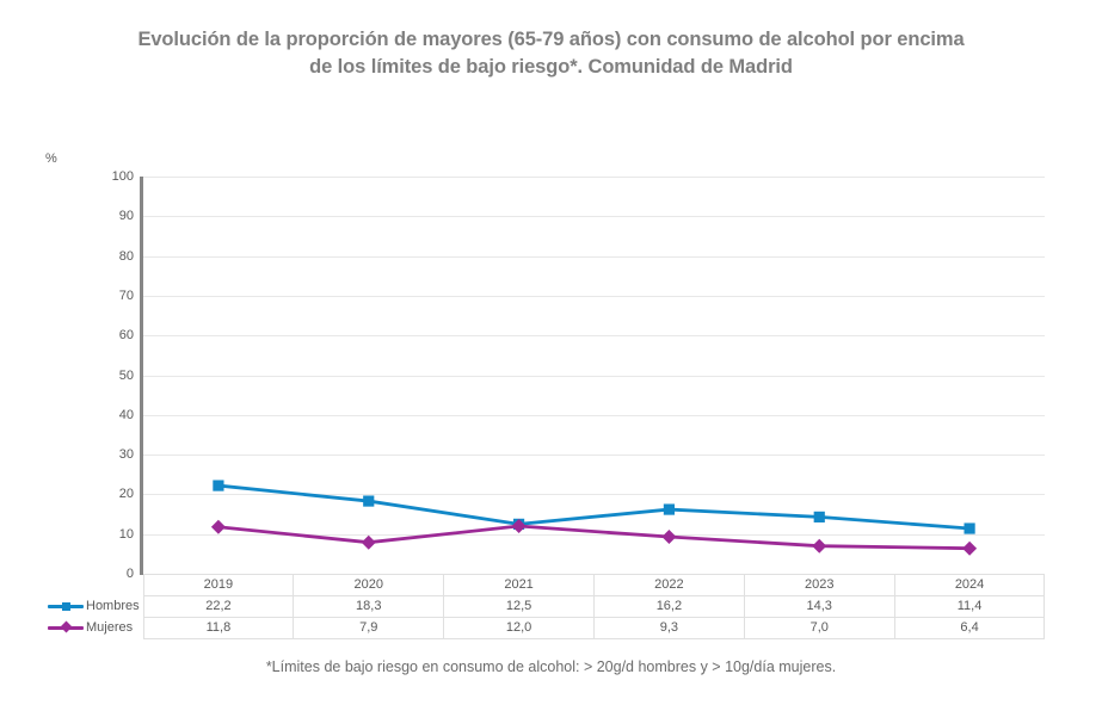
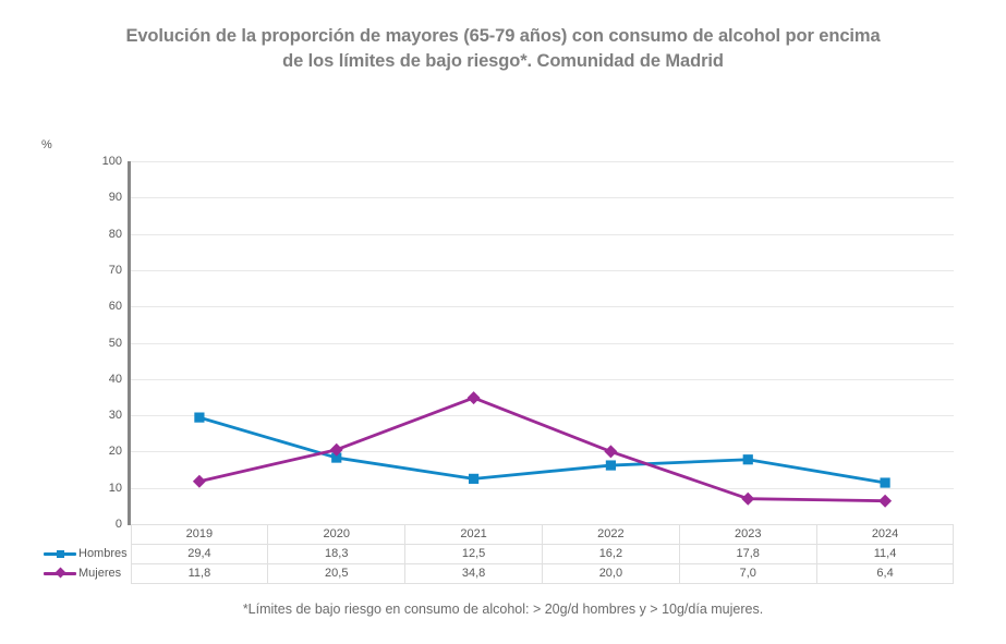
Hombres/2019: 22,2 -> 29,4
Mujeres/2020: 7,9 -> 20,5
Mujeres/2021: 12,0 -> 34,8
Mujeres/2022: 9,3 -> 20,0
Hombres/2023: 14,3 -> 17,8
